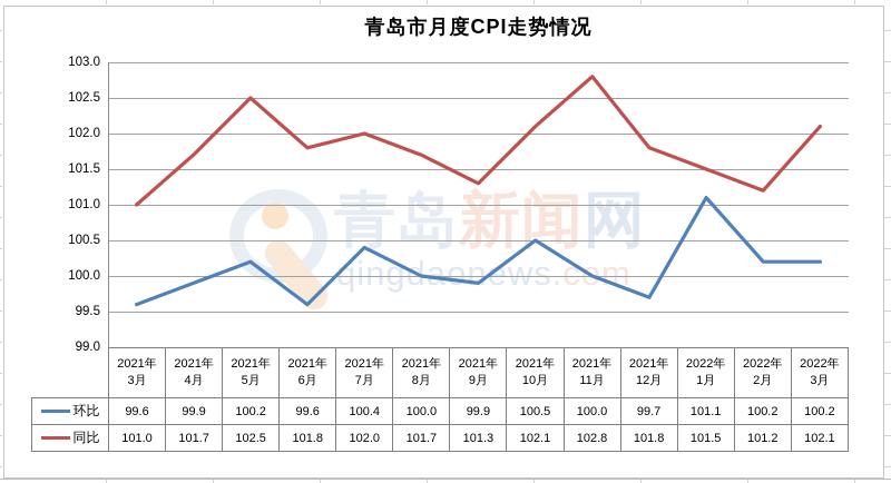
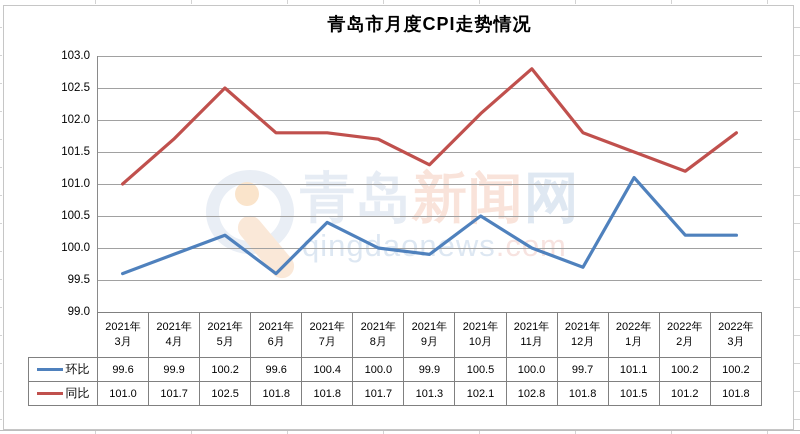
同比/2021年7月: 102.0 -> 101.8
同比/2022年3月: 102.1 -> 101.8
